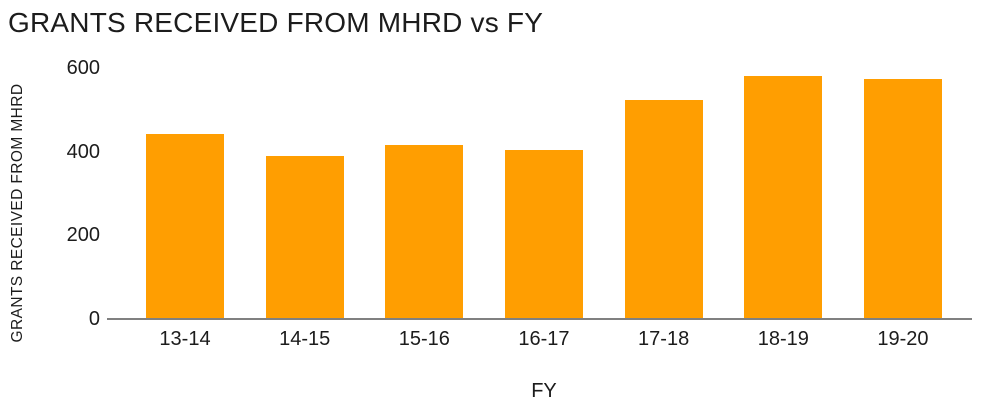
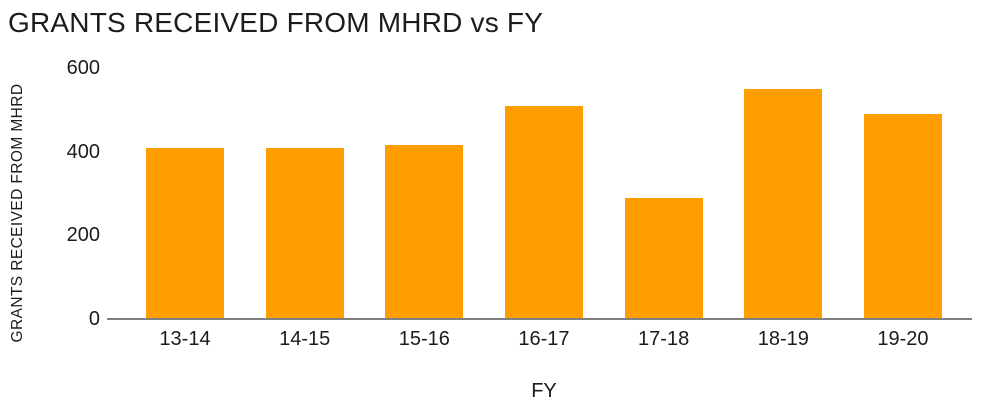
13-14: 440 -> 410
14-15: 390 -> 410
16-17: 400 -> 510
17-18: 520 -> 290
18-19: 580 -> 550
19-20: 580 -> 490
